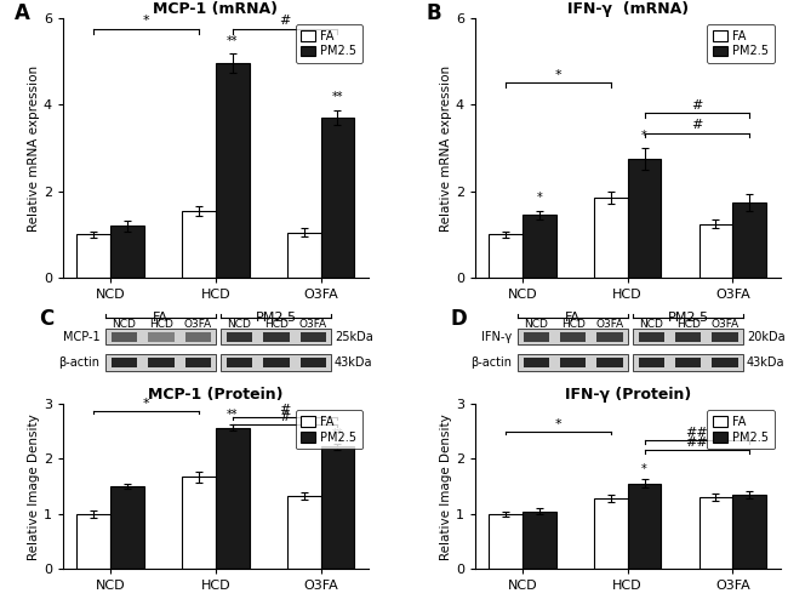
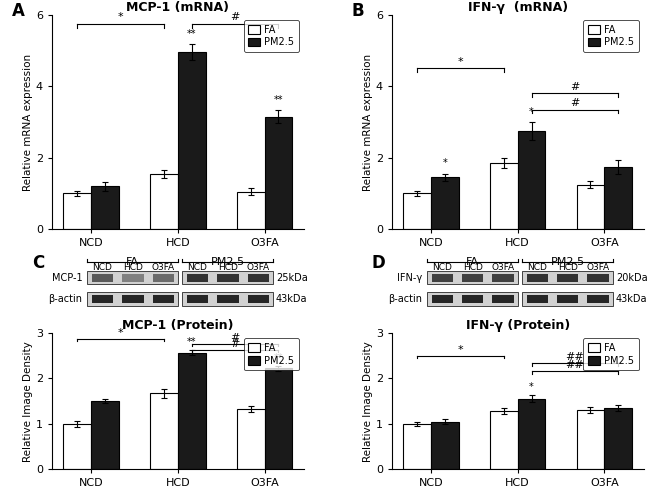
MCP-1 (mRNA)/PM2.5/O3FA: 3.70 -> 3.15
